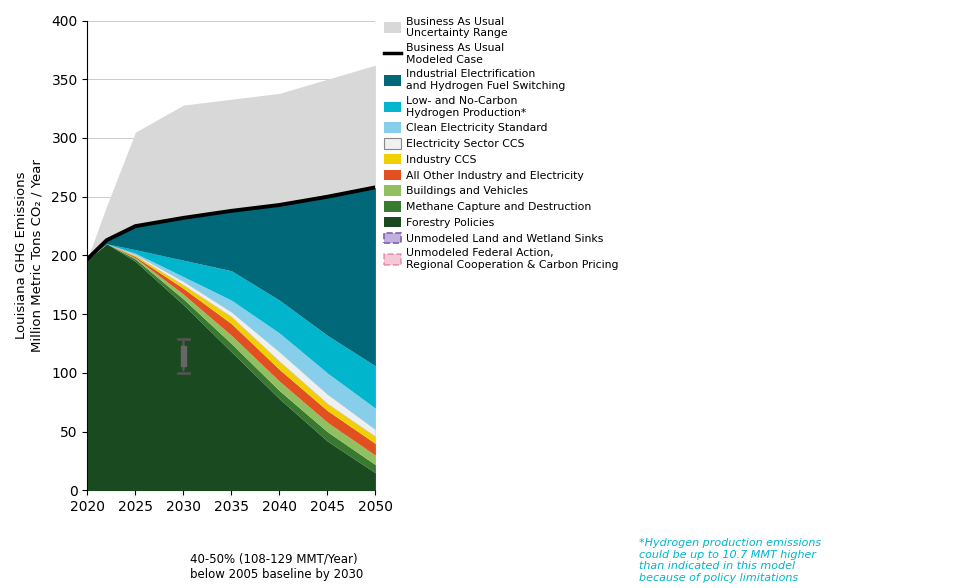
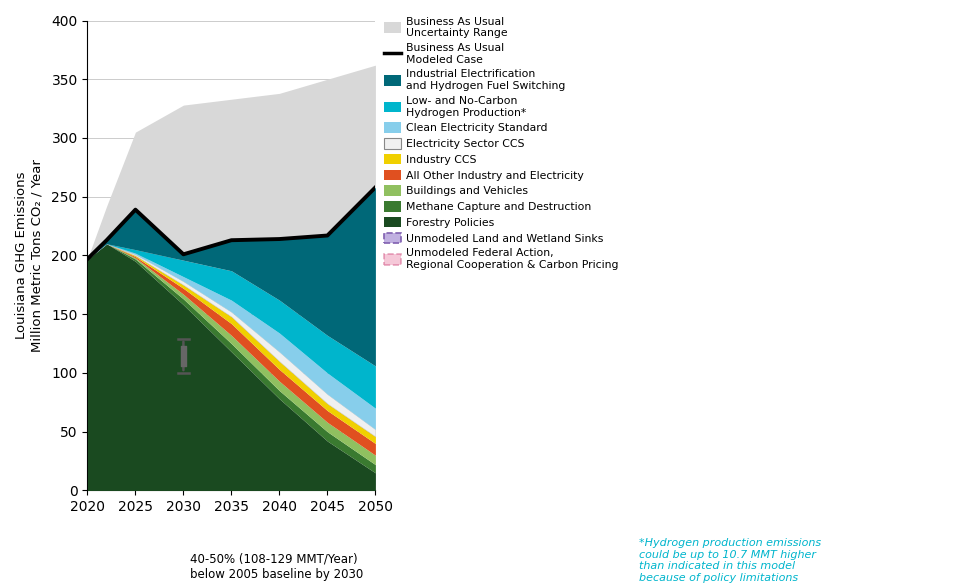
Business As Usual Modeled Case/2025: 225 -> 239
Business As Usual Modeled Case/2030: 232 -> 201
Business As Usual Modeled Case/2035: 238 -> 213
Business As Usual Modeled Case/2040: 243 -> 214
Business As Usual Modeled Case/2045: 250 -> 217
